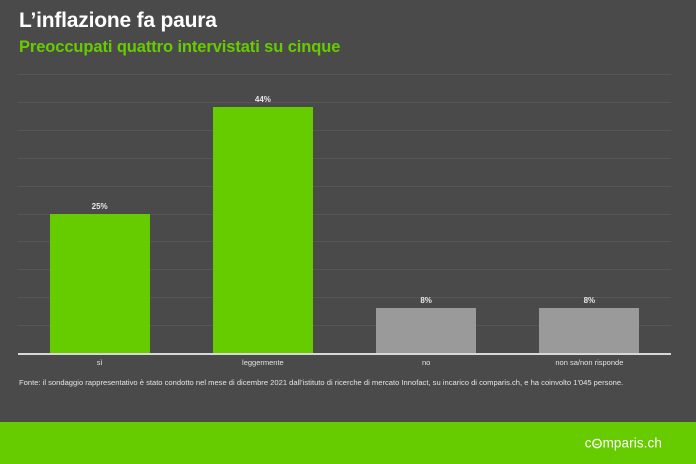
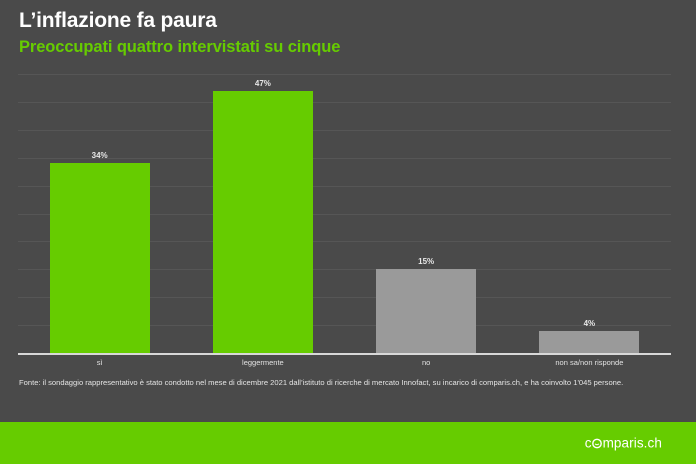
sì: 25% -> 34%
leggermente: 44% -> 47%
no: 8% -> 15%
non sa/non risponde: 8% -> 4%
